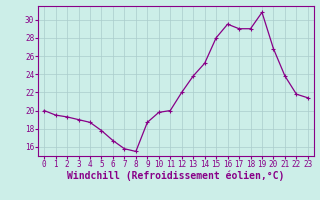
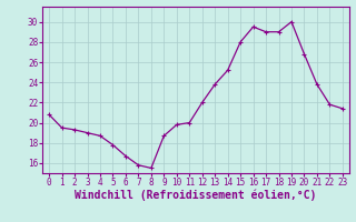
0: 20.0 -> 20.8
19: 30.8 -> 30.0
